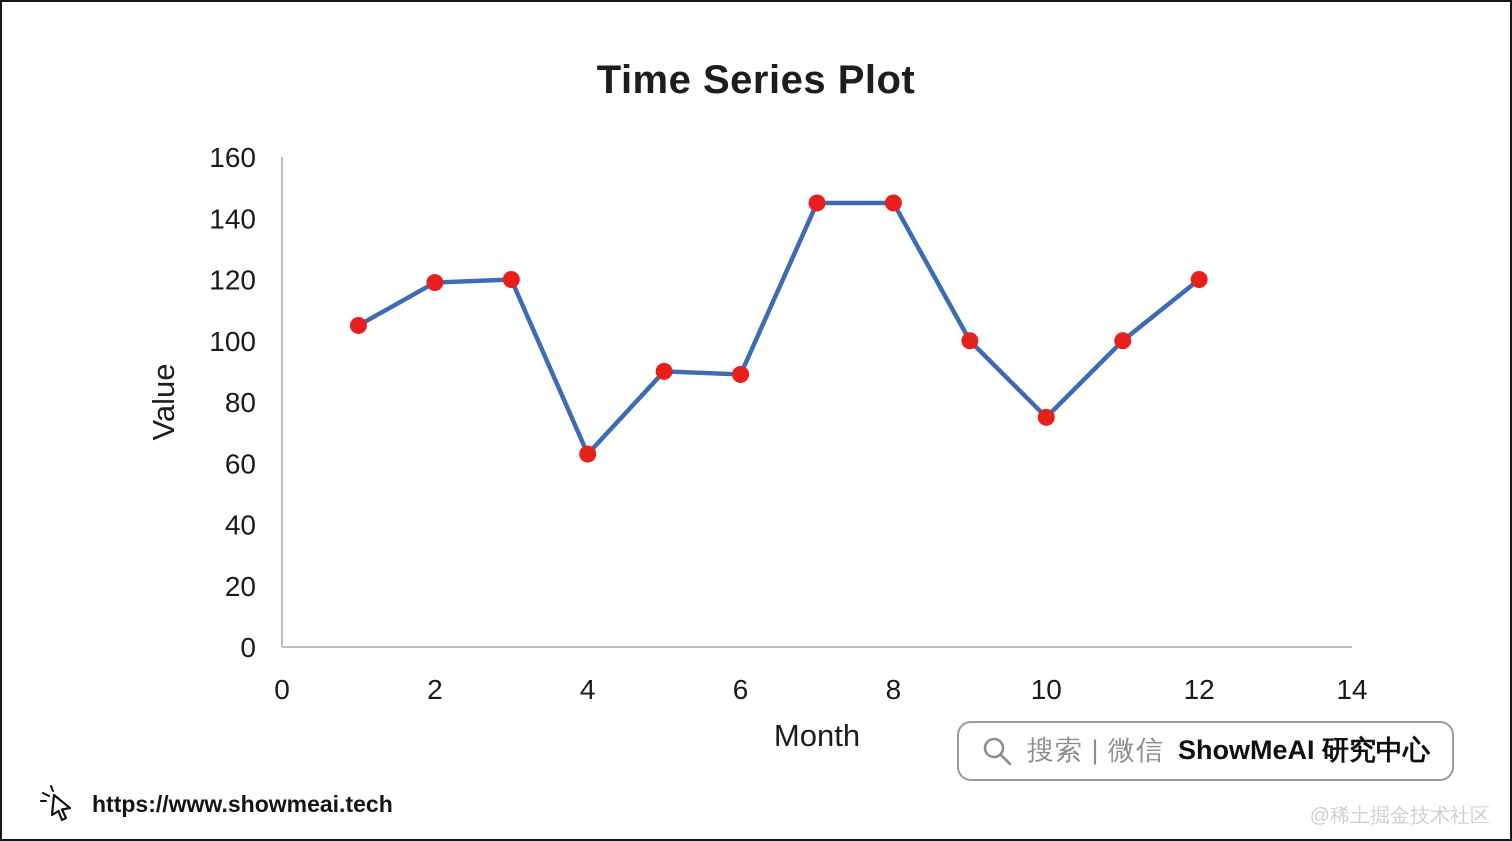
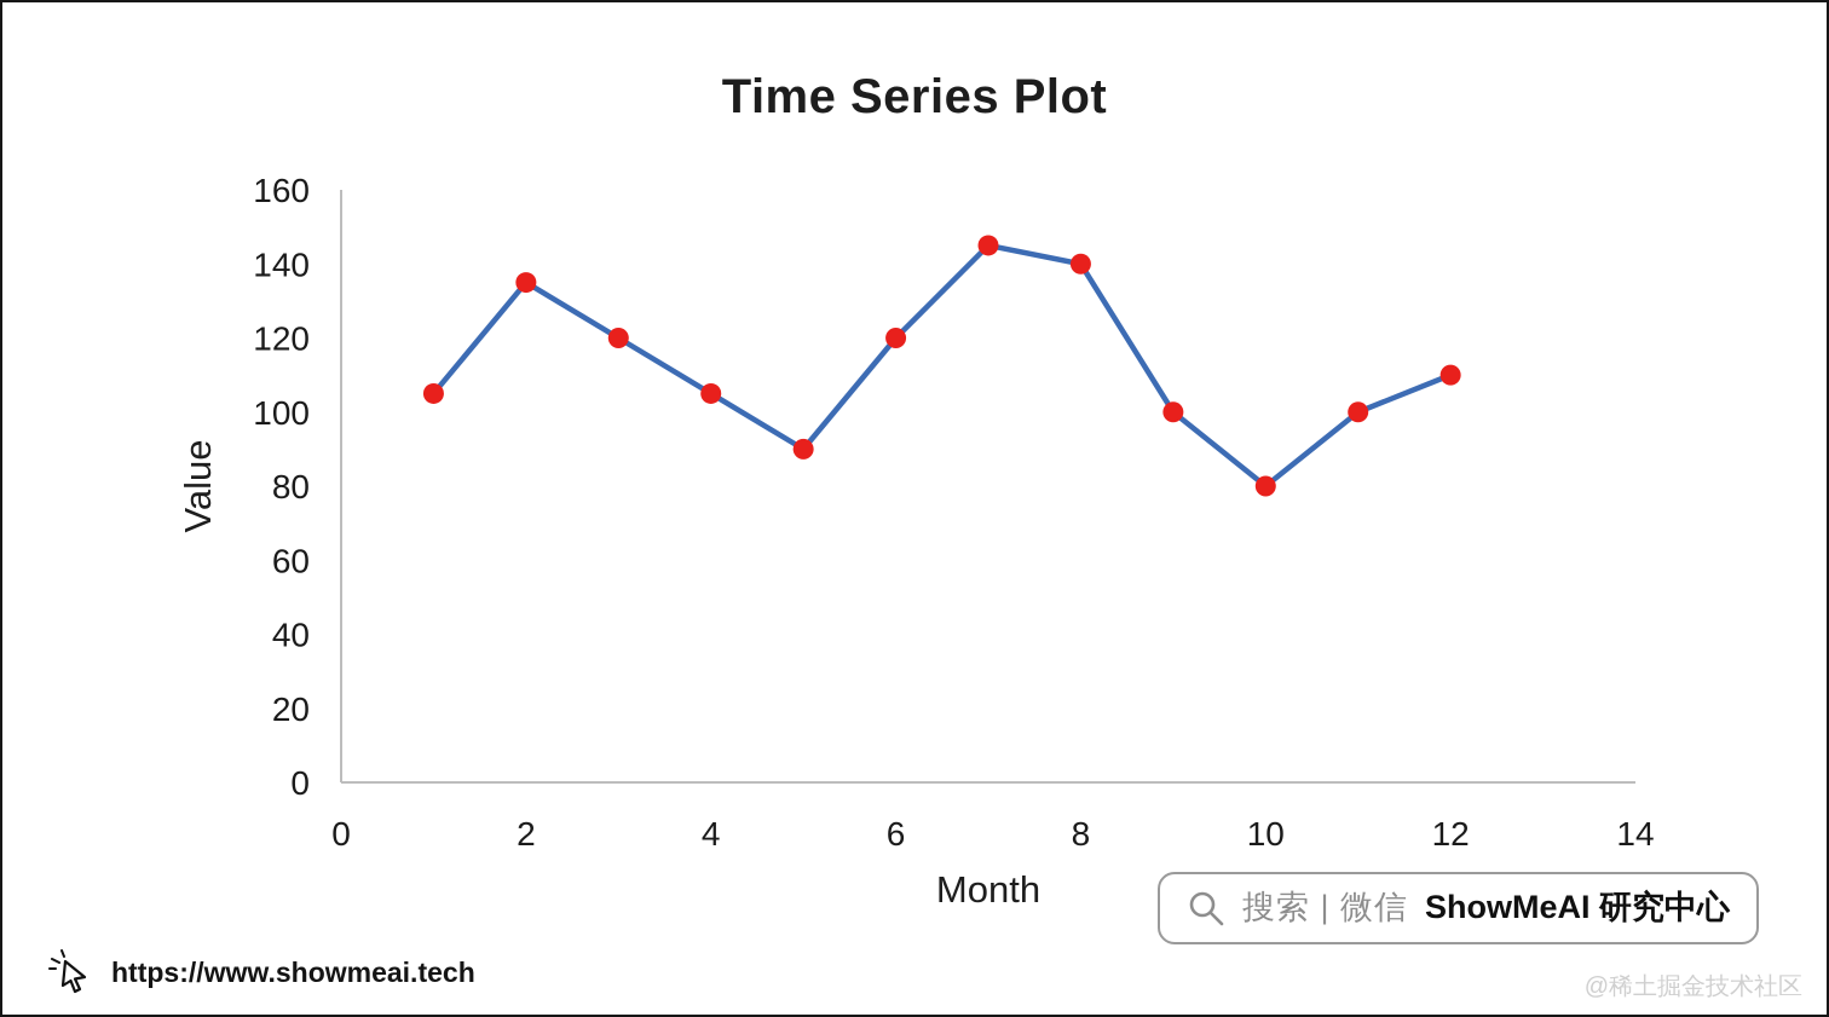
2: 119 -> 135
4: 63 -> 105
6: 89 -> 120
8: 145 -> 140
10: 75 -> 80
12: 120 -> 110
